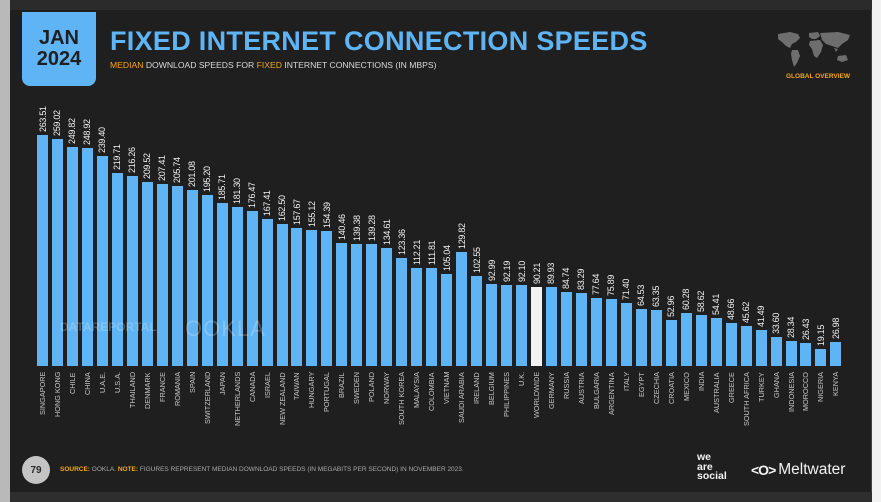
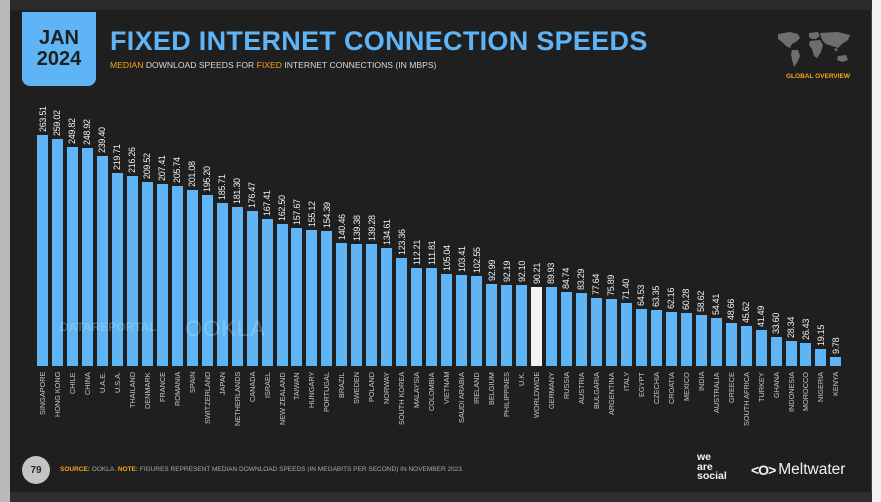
SAUDI ARABIA: 129.82 -> 103.41
CROATIA: 52.96 -> 62.16
KENYA: 26.98 -> 9.78
